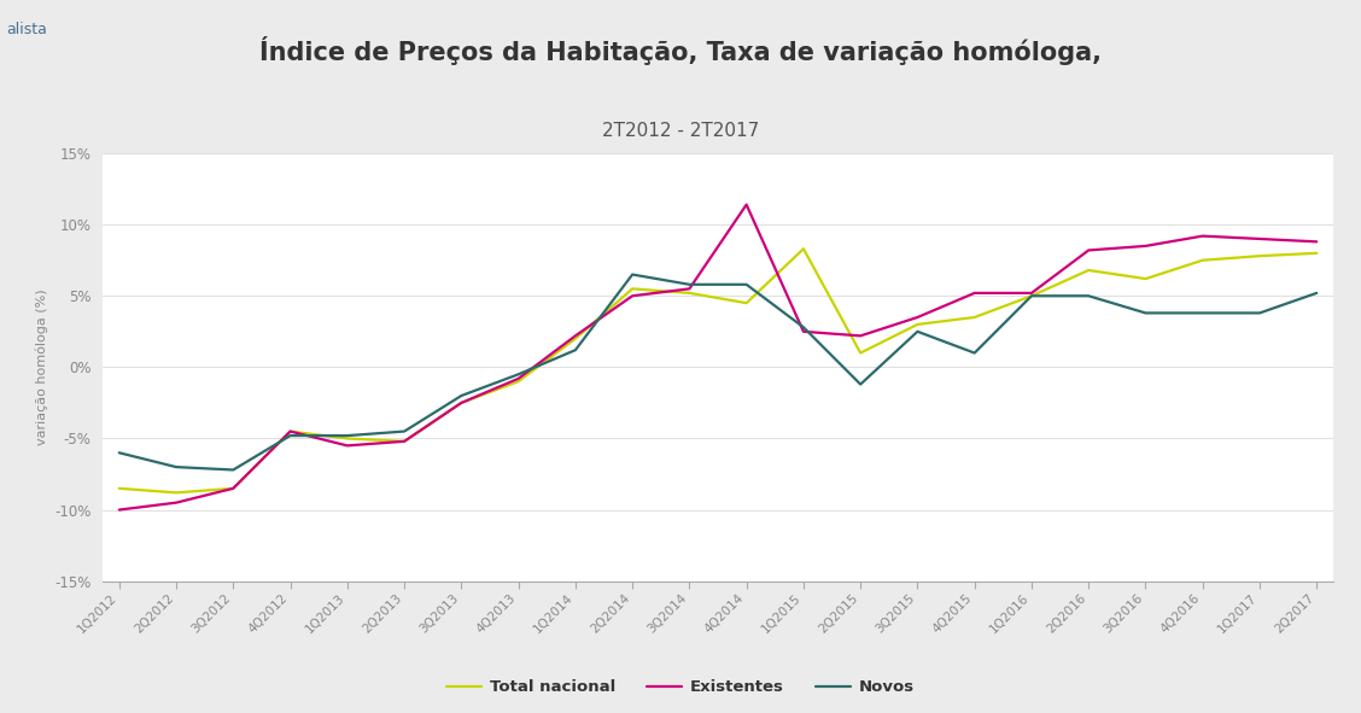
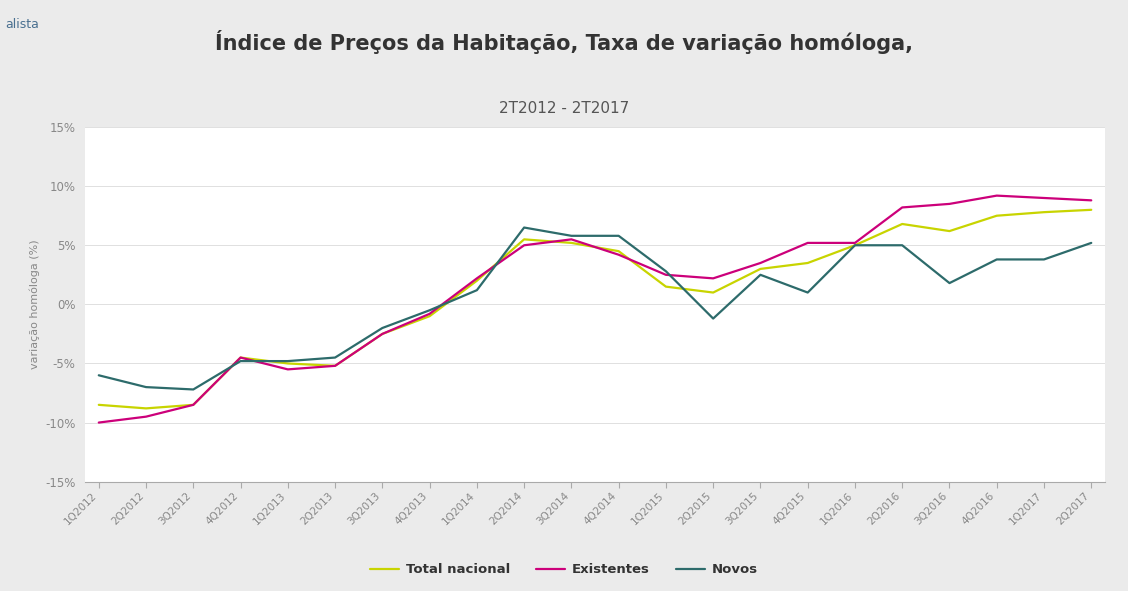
Existentes/4Q2014: 11.4% -> 4.2%
Total nacional/1Q2015: 8.3% -> 1.5%
Novos/3Q2016: 3.8% -> 1.8%
